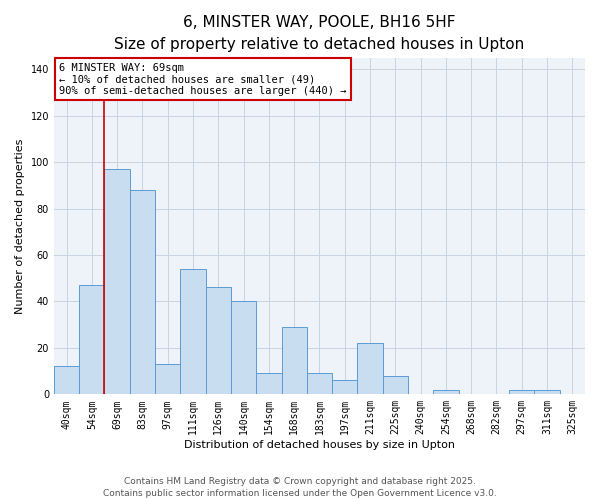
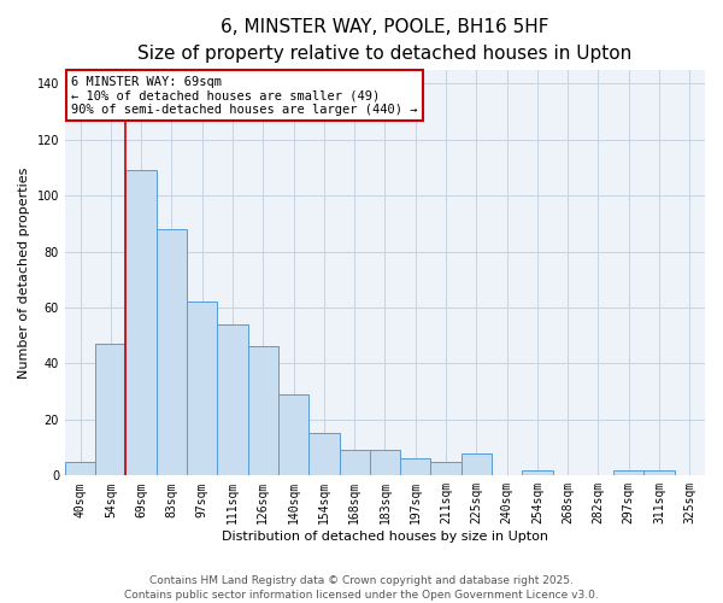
40sqm: 12 -> 5
69sqm: 97 -> 109
97sqm: 13 -> 62
140sqm: 40 -> 29
154sqm: 9 -> 15
168sqm: 29 -> 9
211sqm: 22 -> 5
